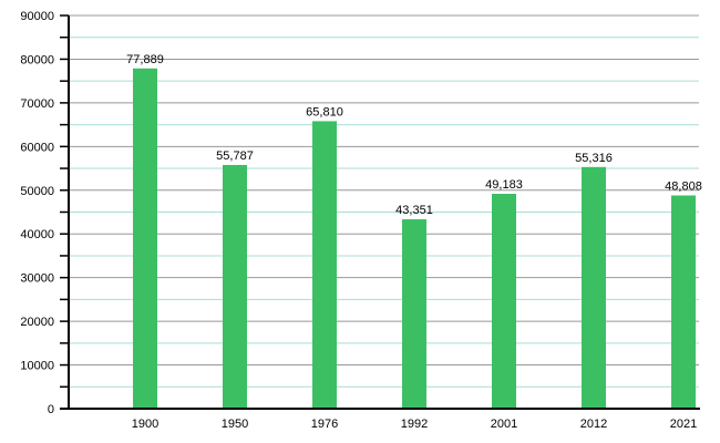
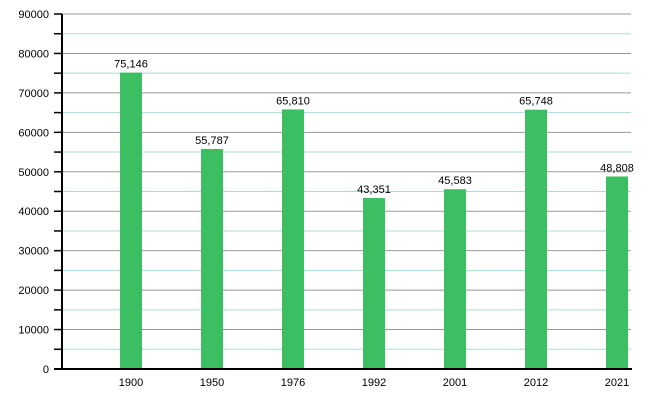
1900: 77,889 -> 75,146
2001: 49,183 -> 45,583
2012: 55,316 -> 65,748
